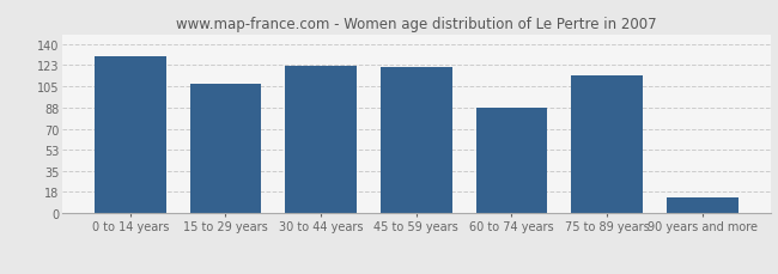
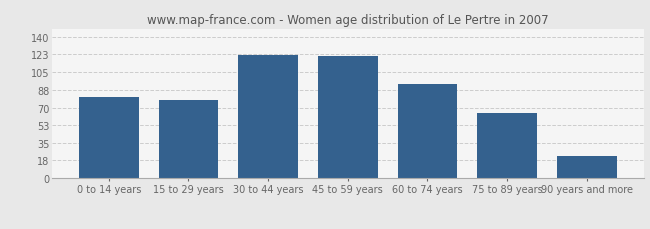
0 to 14 years: 130 -> 81
15 to 29 years: 107 -> 78
60 to 74 years: 88 -> 93
75 to 89 years: 114 -> 65
90 years and more: 13 -> 22
